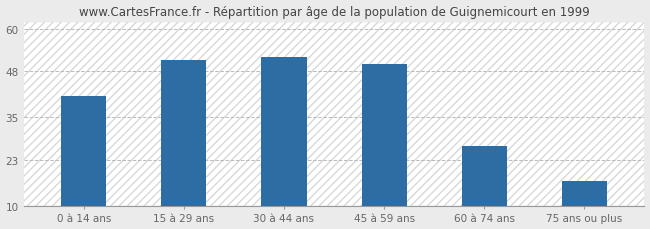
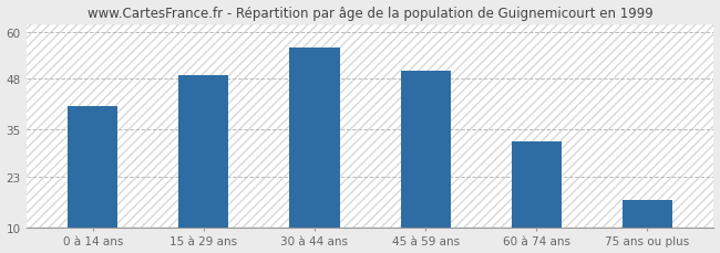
15 à 29 ans: 51 -> 49
30 à 44 ans: 52 -> 56
60 à 74 ans: 27 -> 32
